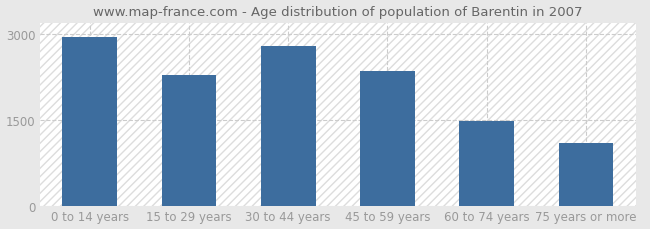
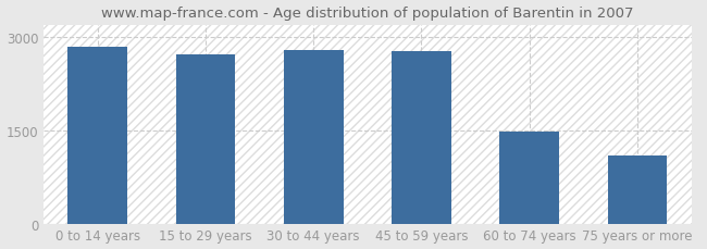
0 to 14 years: 2960 -> 2840
15 to 29 years: 2280 -> 2730
45 to 59 years: 2360 -> 2770
